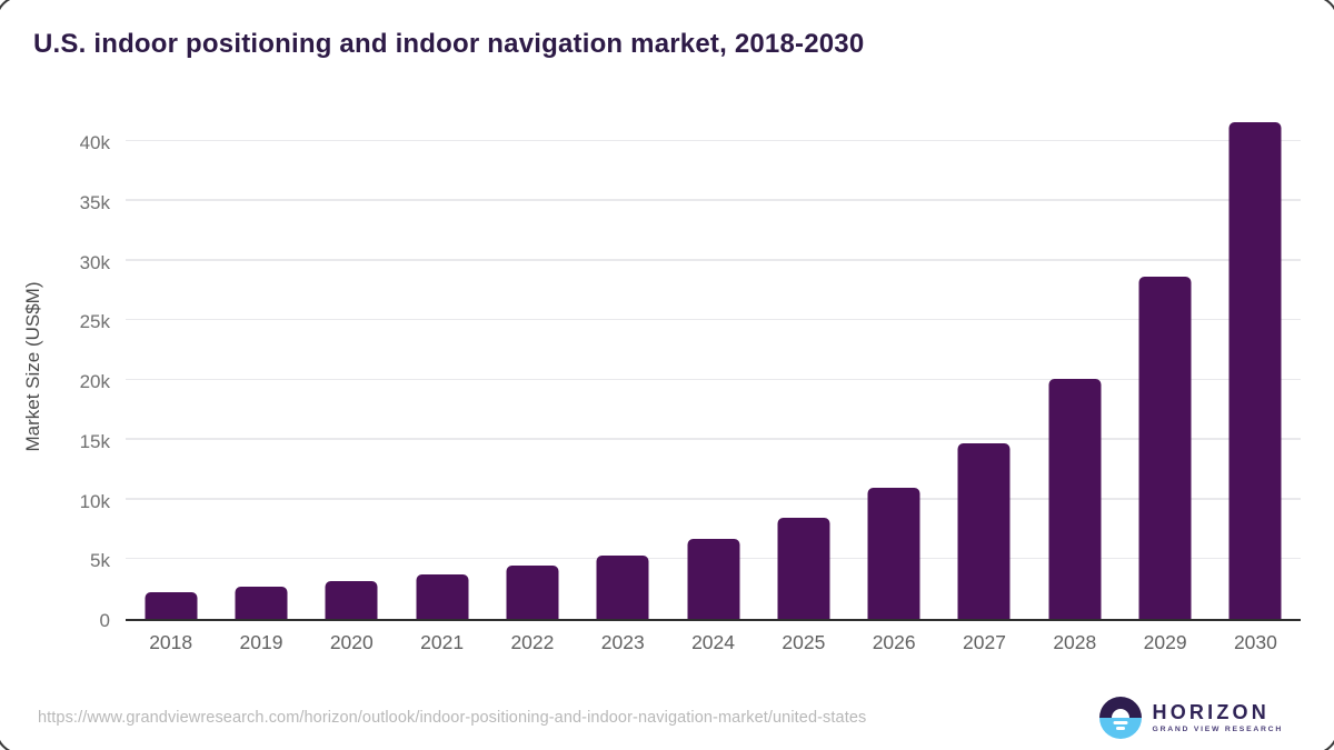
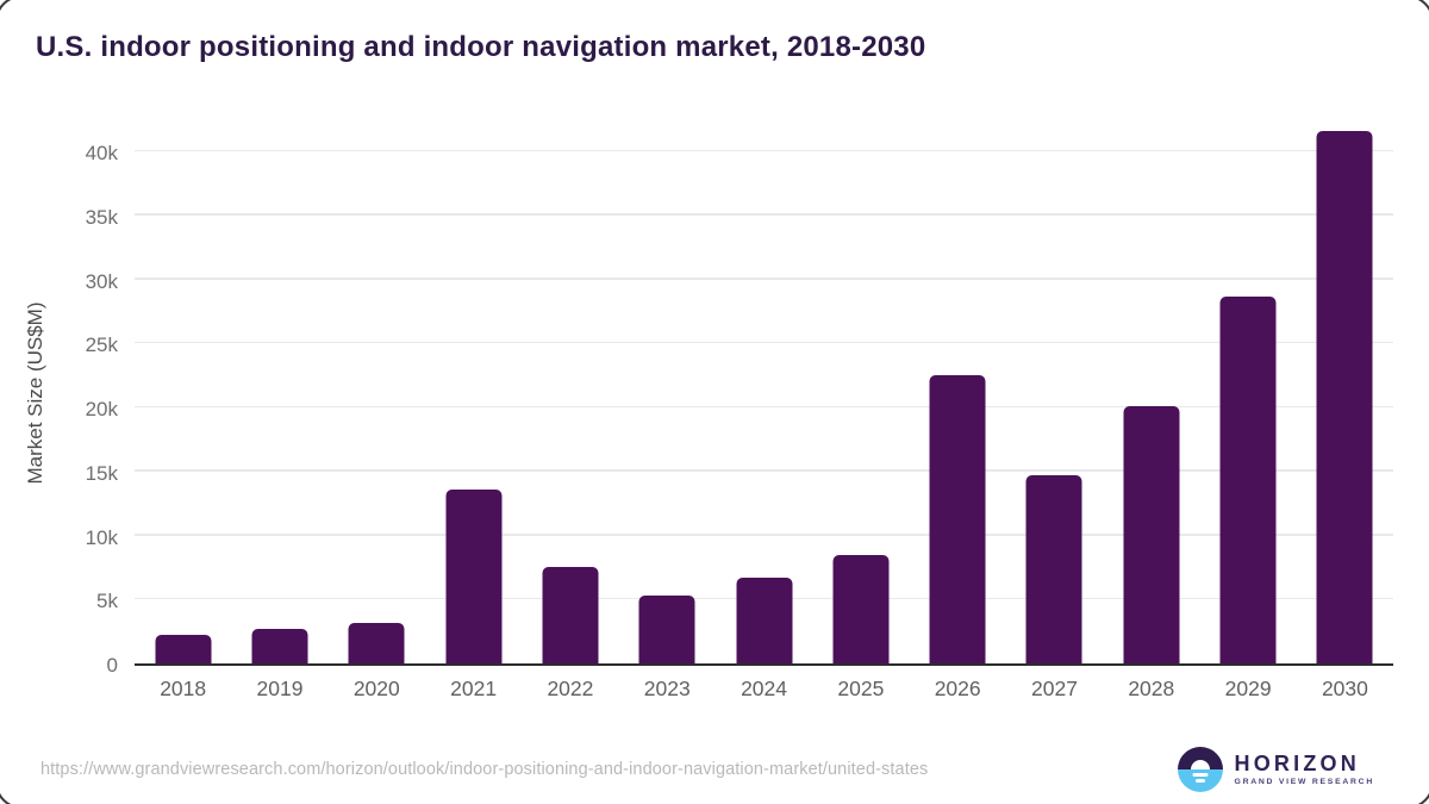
2021: 3.7k -> 13.6k
2022: 4.4k -> 7.5k
2026: 11.0k -> 22.5k
